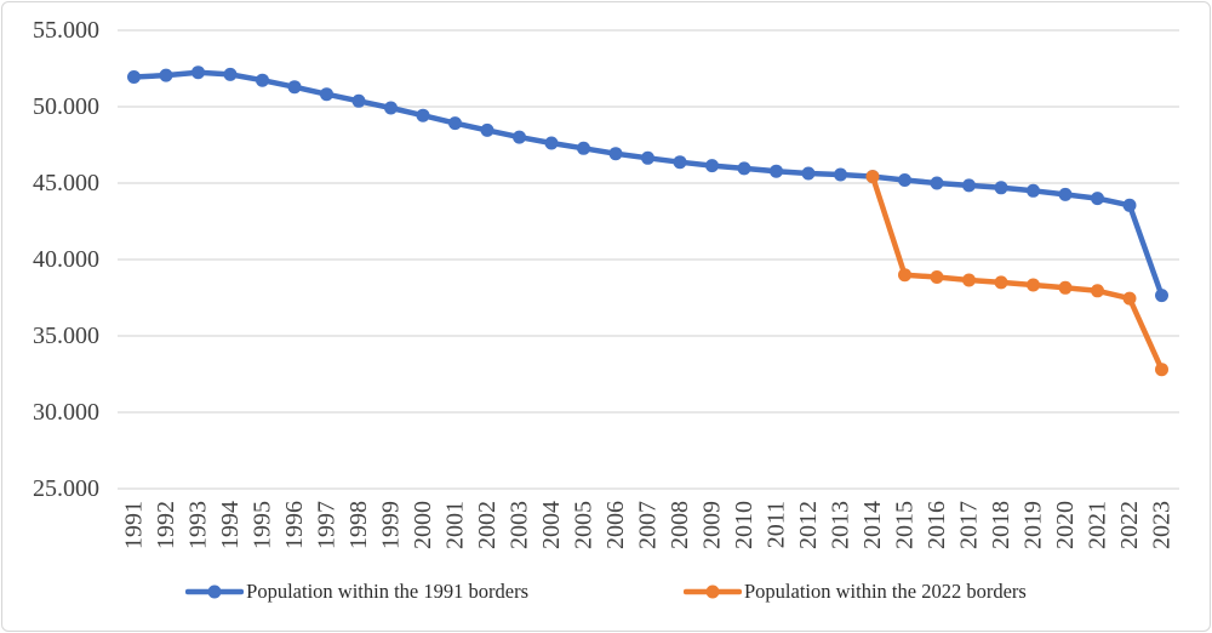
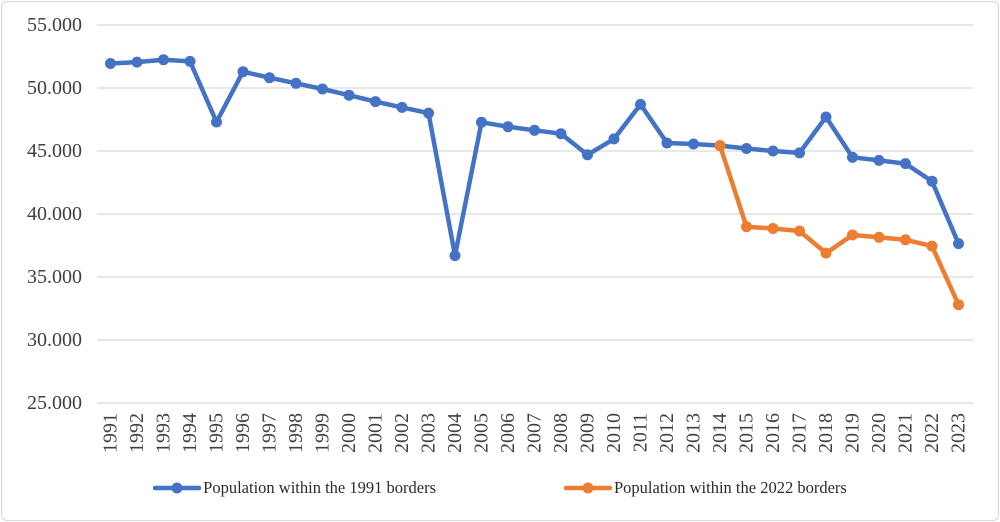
Population within the 1991 borders/1995: 51700 -> 47300
Population within the 1991 borders/2004: 47600 -> 36700
Population within the 1991 borders/2009: 46100 -> 44700
Population within the 1991 borders/2011: 45800 -> 48700
Population within the 1991 borders/2018: 44700 -> 47700
Population within the 2022 borders/2018: 38500 -> 36900
Population within the 1991 borders/2022: 43600 -> 42600
